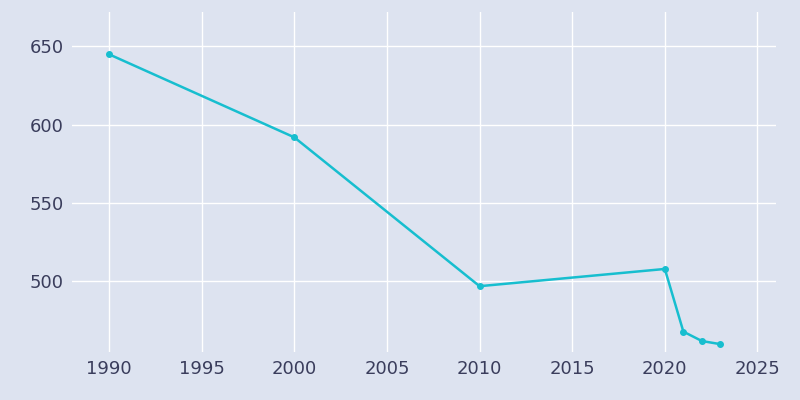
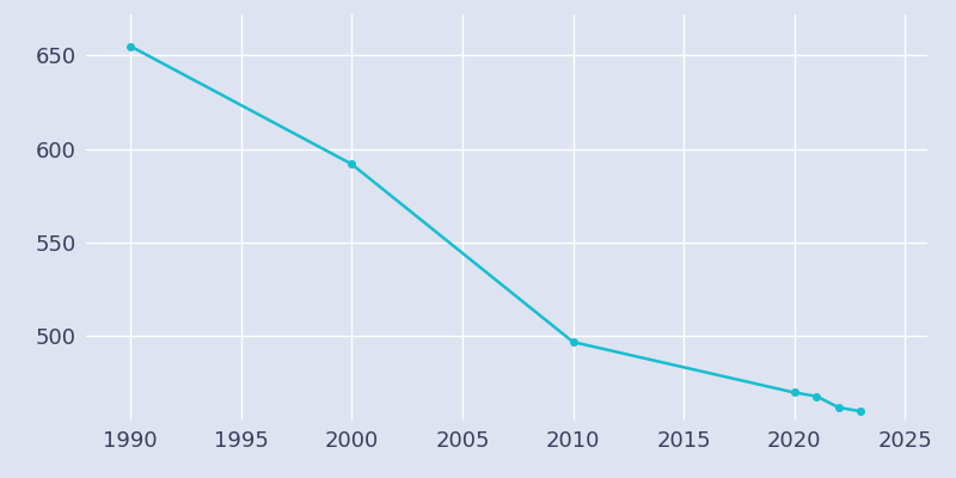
1990: 645 -> 655
2020: 508 -> 470
